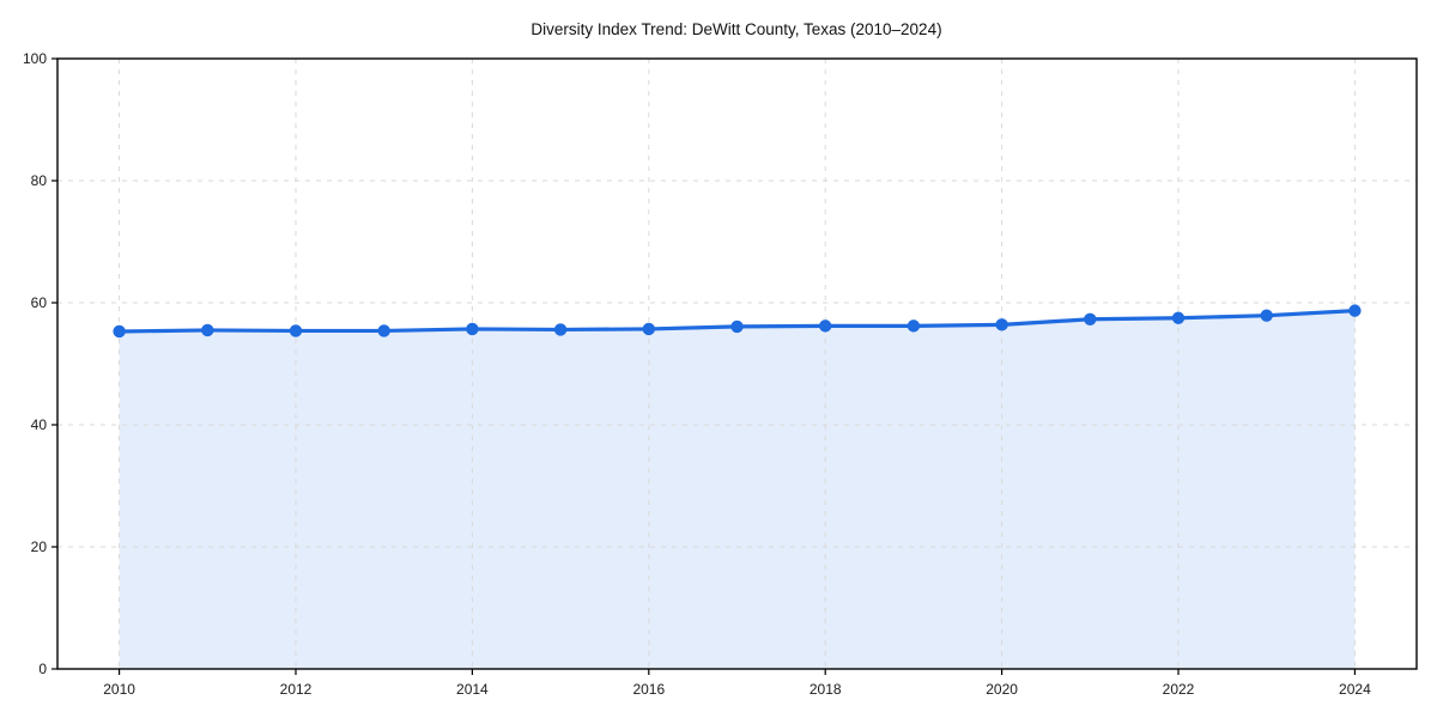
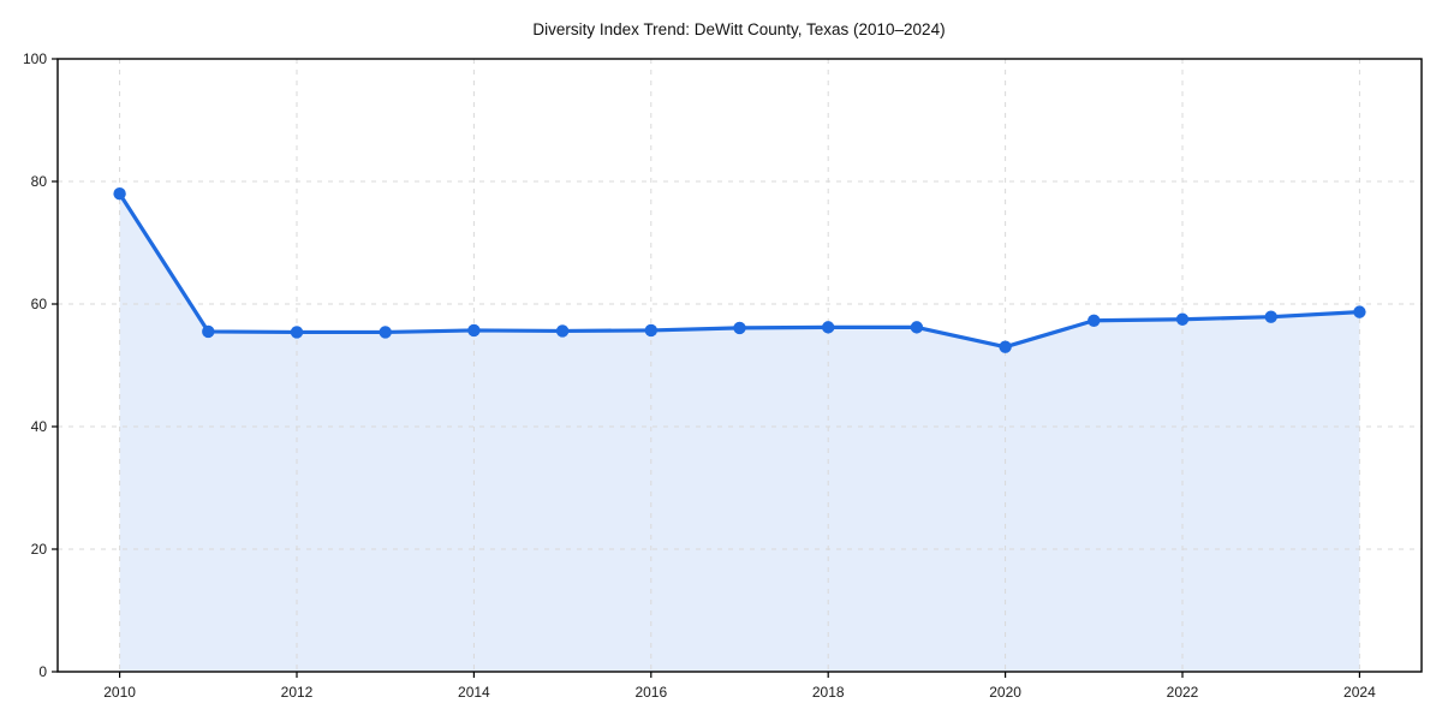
2010: 55 -> 78
2020: 56 -> 53
